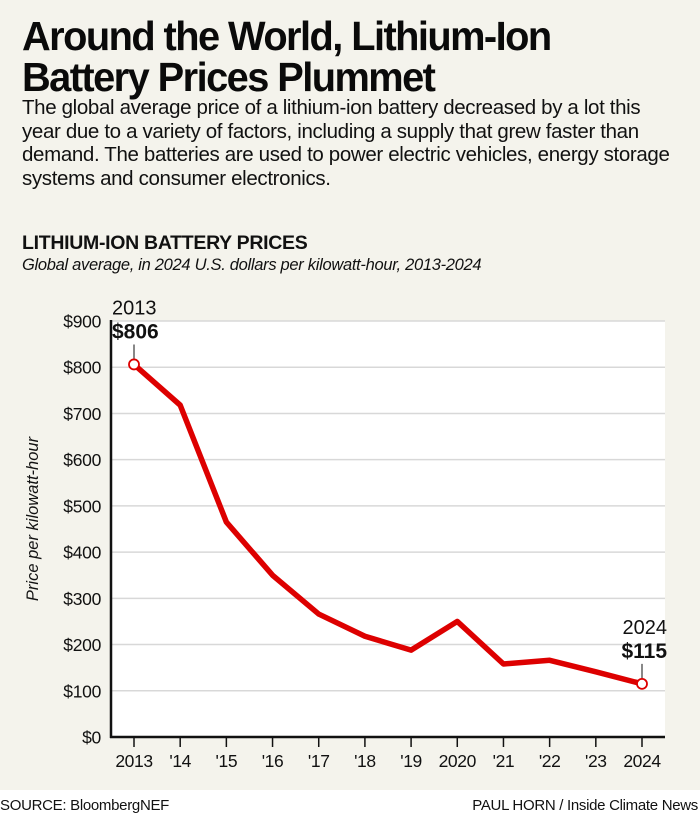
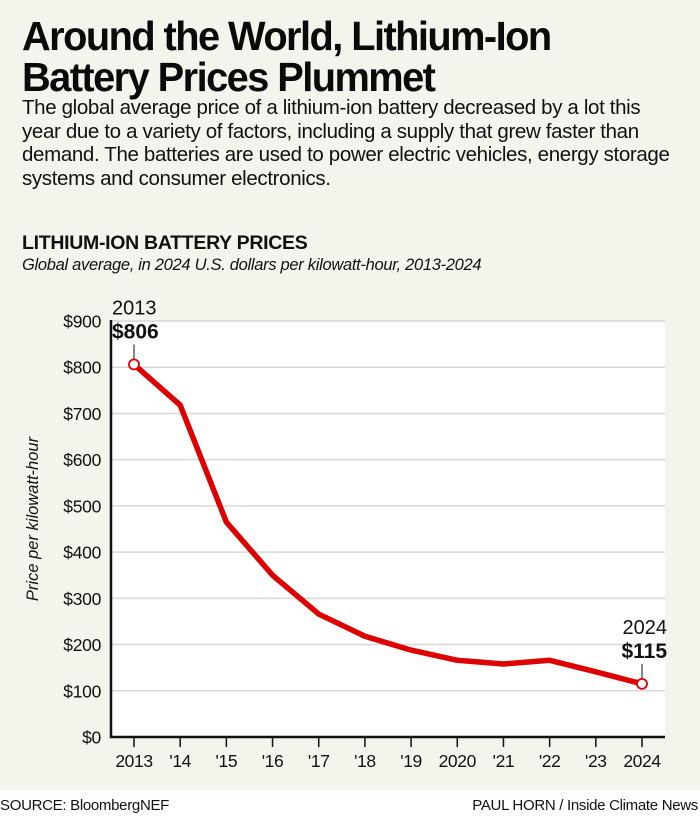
2020: $250 -> $170
